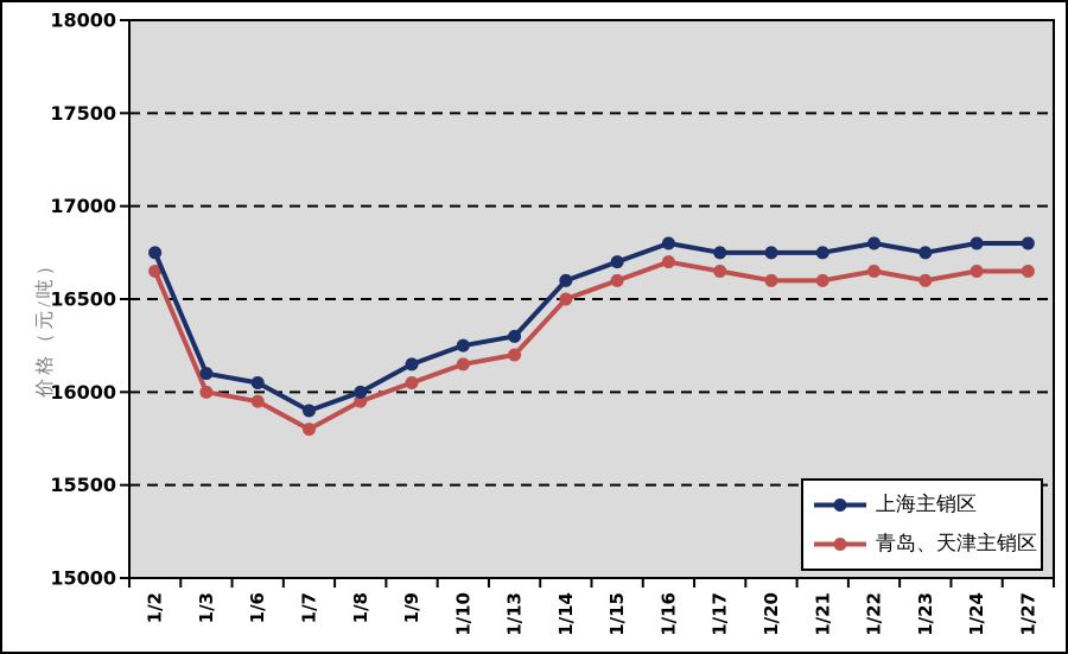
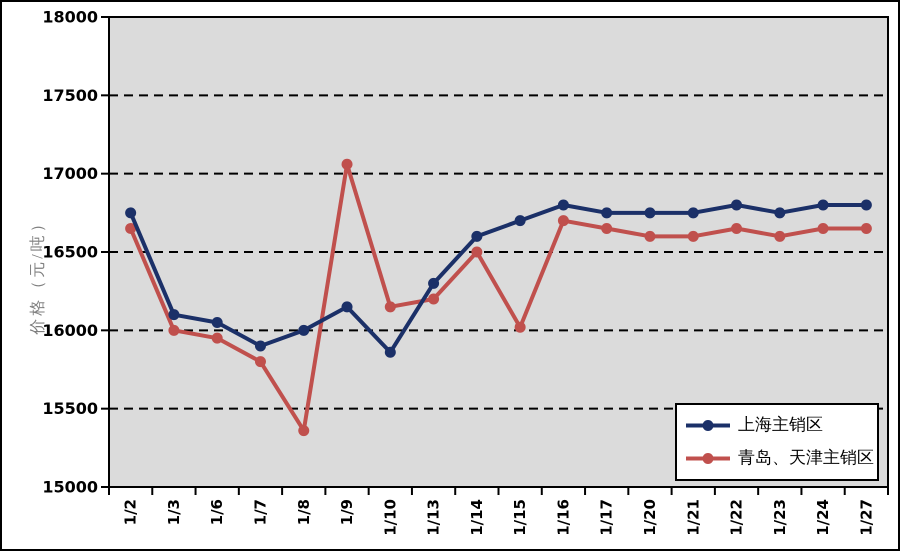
青岛、天津主销区/1/8: 15950 -> 15360
青岛、天津主销区/1/9: 16050 -> 17060
上海主销区/1/10: 16250 -> 15860
青岛、天津主销区/1/15: 16600 -> 16020
